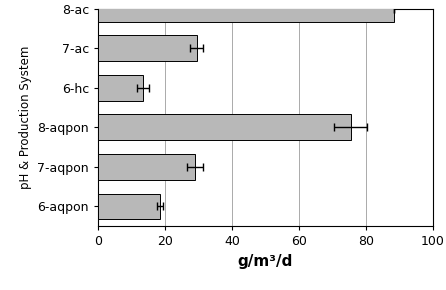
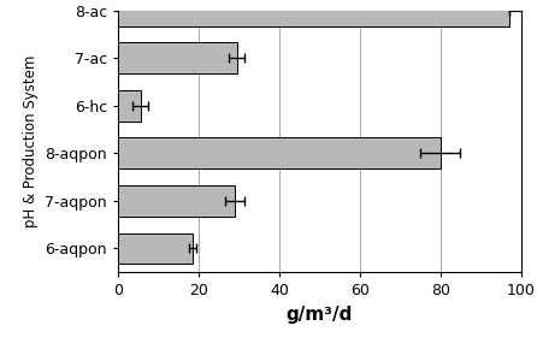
8-ac: 88.5 -> 97.0
6-hc: 13.5 -> 5.5
8-aqpon: 75.5 -> 80.0
